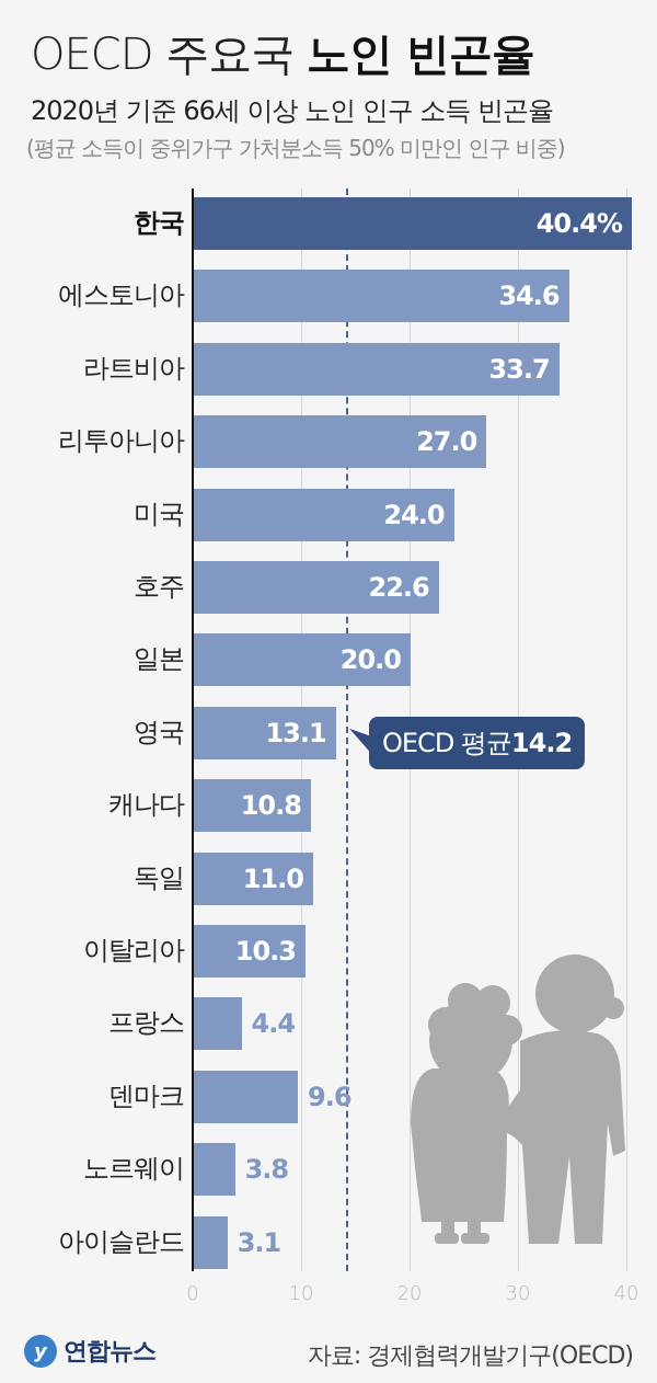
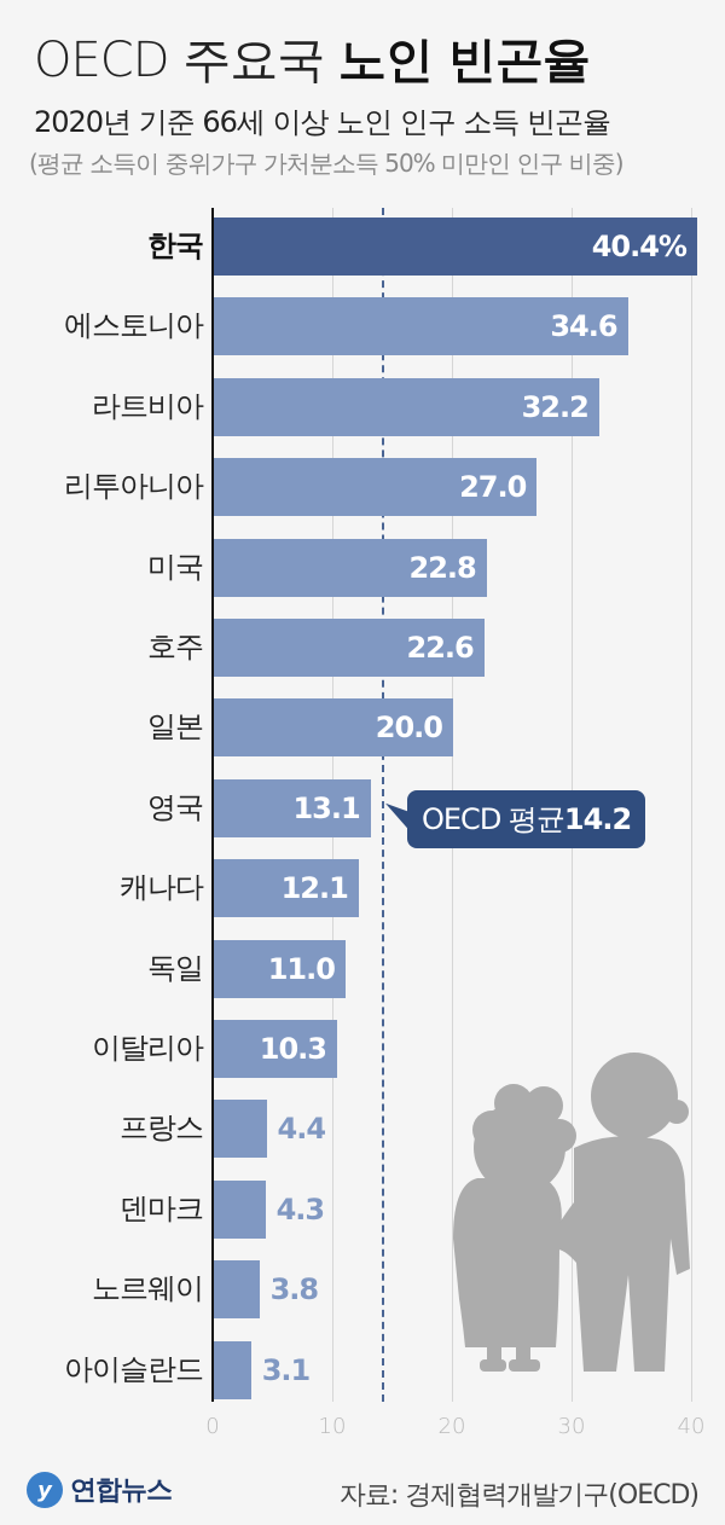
라트비아: 33.7 -> 32.2
미국: 24.0 -> 22.8
캐나다: 10.8 -> 12.1
덴마크: 9.6 -> 4.3
